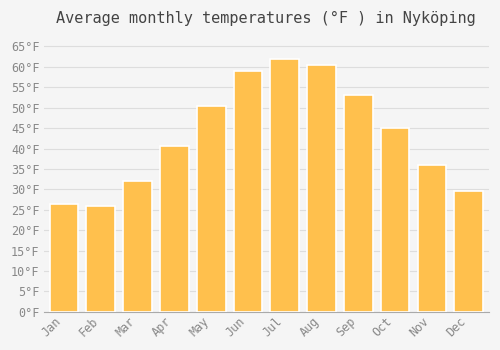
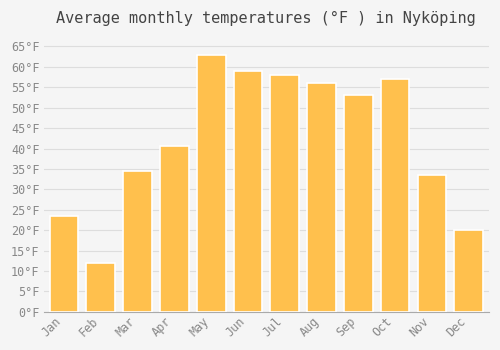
Jan: 26.5°F -> 23.5°F
Feb: 26.0°F -> 12.0°F
Mar: 32.0°F -> 34.5°F
May: 50.5°F -> 63.0°F
Jul: 62.0°F -> 58.0°F
Aug: 60.5°F -> 56.0°F
Oct: 45.0°F -> 57.0°F
Nov: 36.0°F -> 33.5°F
Dec: 29.5°F -> 20.0°F
